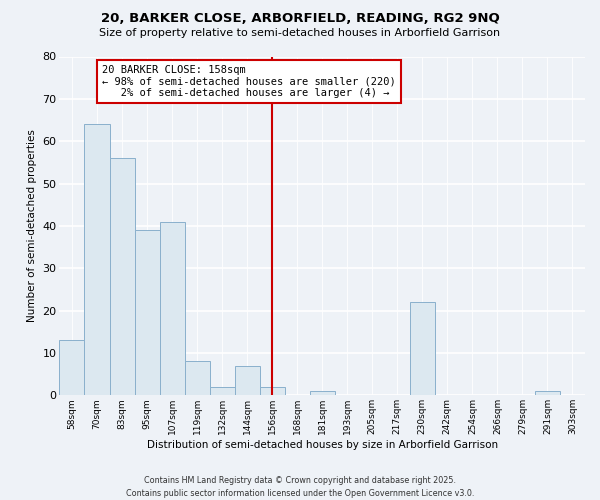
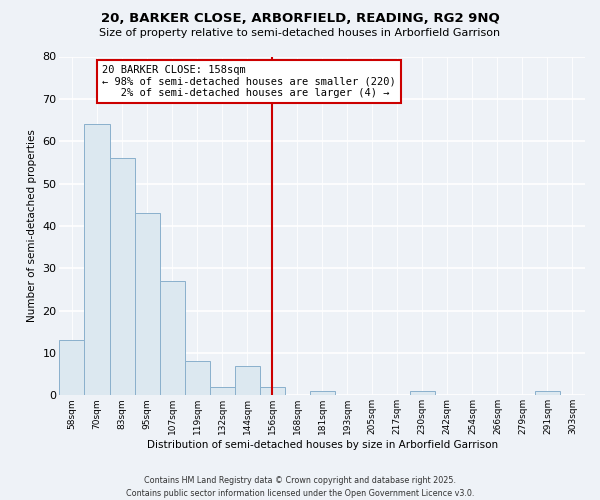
95sqm: 39 -> 43
107sqm: 41 -> 27
230sqm: 22 -> 1
